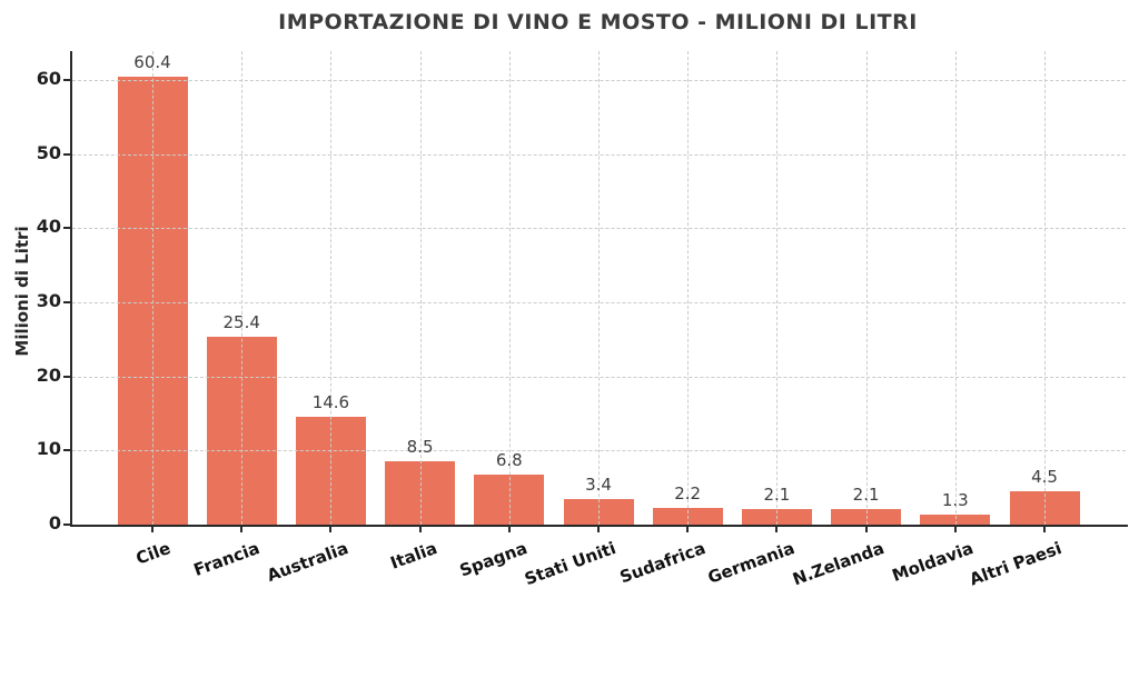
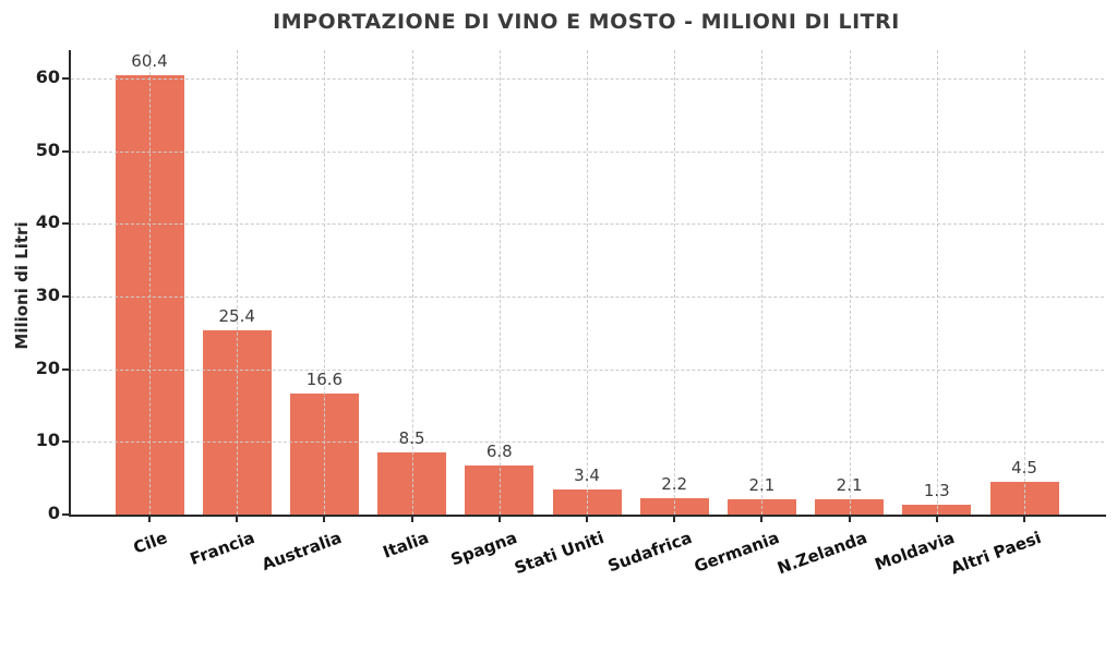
Australia: 14.6 -> 16.6
